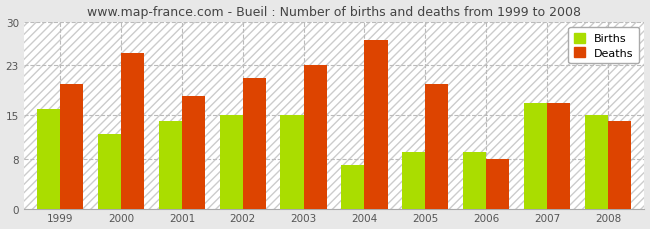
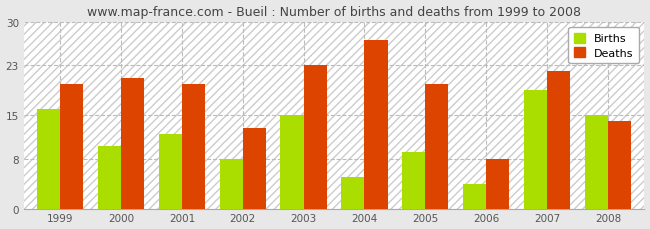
Births/2000: 12 -> 10
Deaths/2000: 25 -> 21
Births/2001: 14 -> 12
Deaths/2001: 18 -> 20
Births/2002: 15 -> 8
Deaths/2002: 21 -> 13
Births/2004: 7 -> 5
Births/2006: 9 -> 4
Births/2007: 17 -> 19
Deaths/2007: 17 -> 22
